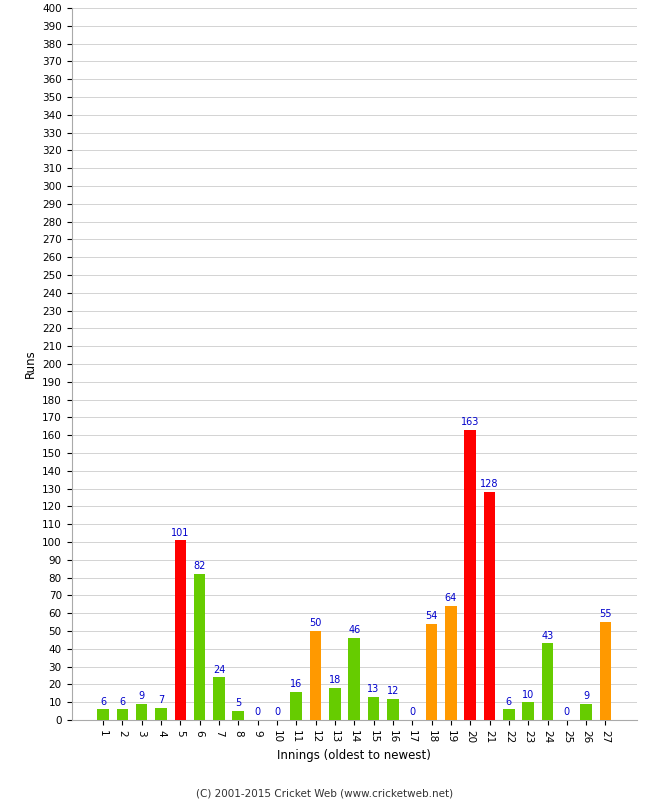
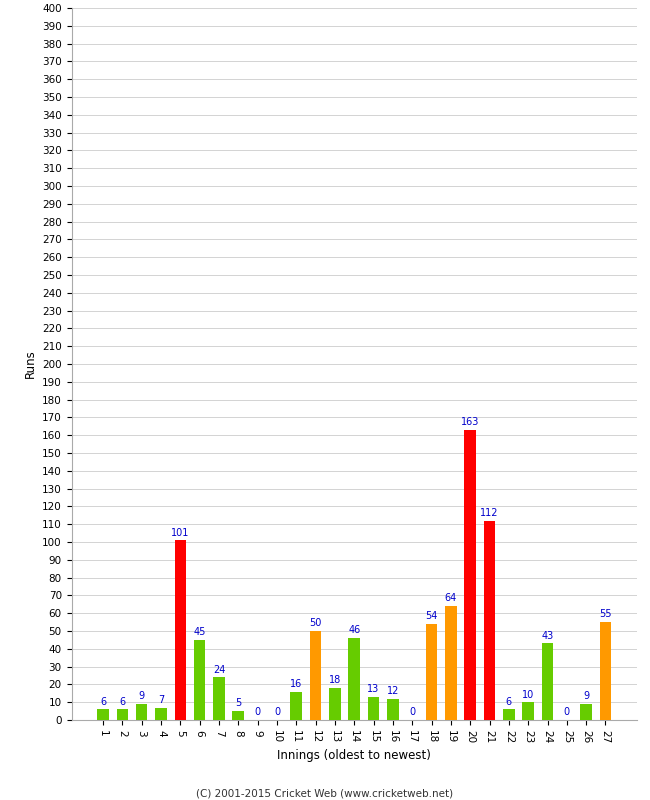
6: 82 -> 45
21: 128 -> 112
